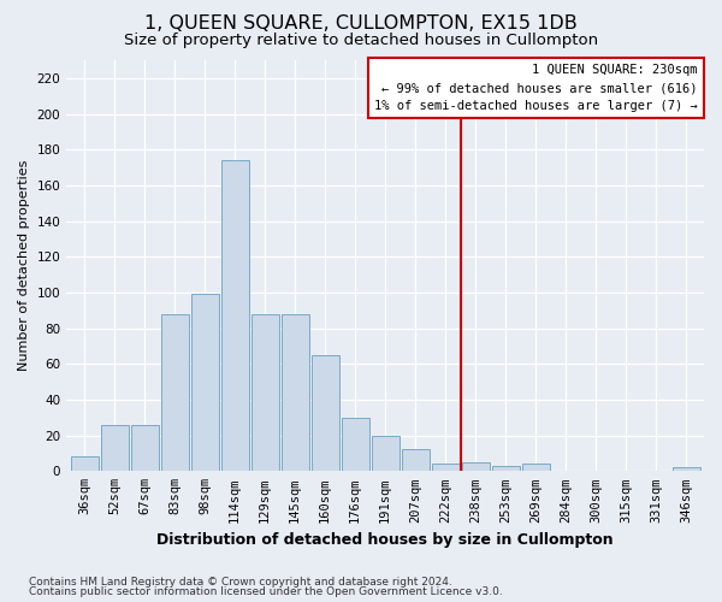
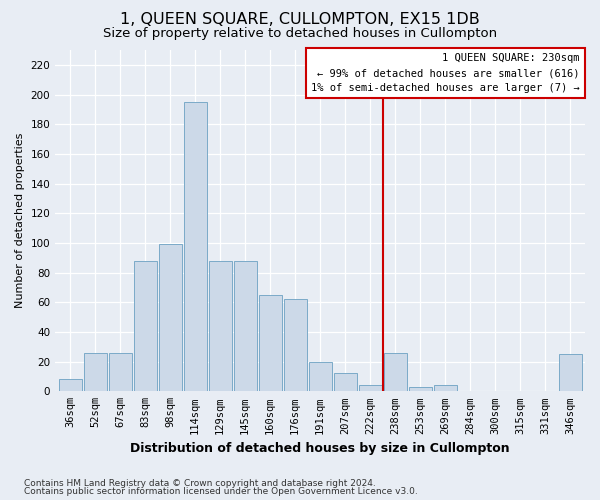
114sqm: 174 -> 195
176sqm: 30 -> 62
238sqm: 5 -> 26
346sqm: 2 -> 25
